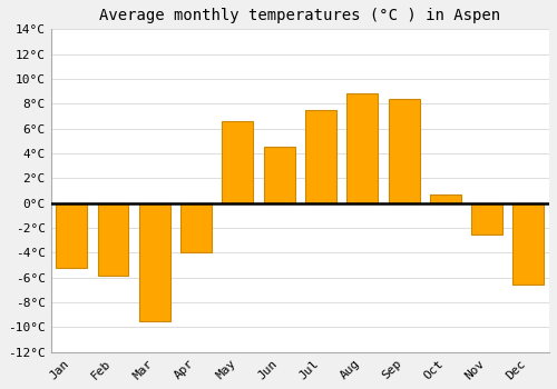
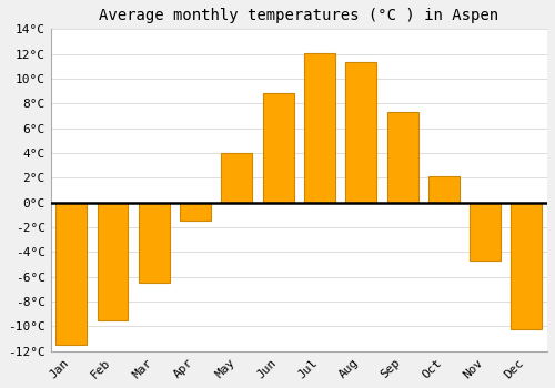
Jan: -5.2°C -> -11.5°C
Feb: -5.8°C -> -9.5°C
Mar: -9.5°C -> -6.5°C
Apr: -4.0°C -> -1.5°C
May: 6.6°C -> 4.0°C
Jun: 4.5°C -> 8.8°C
Jul: 7.5°C -> 12.1°C
Aug: 8.8°C -> 11.3°C
Sep: 8.4°C -> 7.3°C
Oct: 0.7°C -> 2.1°C
Nov: -2.5°C -> -4.7°C
Dec: -6.6°C -> -10.2°C
